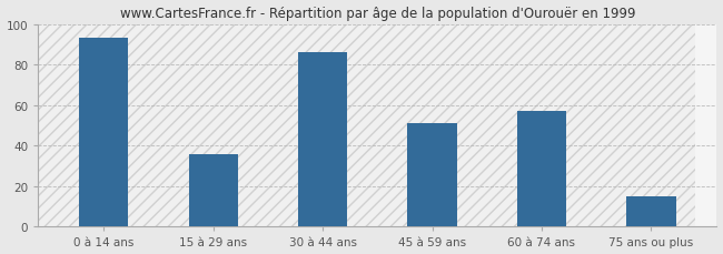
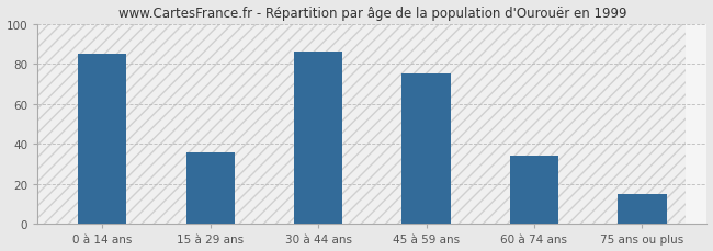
0 à 14 ans: 93 -> 85
45 à 59 ans: 51 -> 75
60 à 74 ans: 57 -> 34
